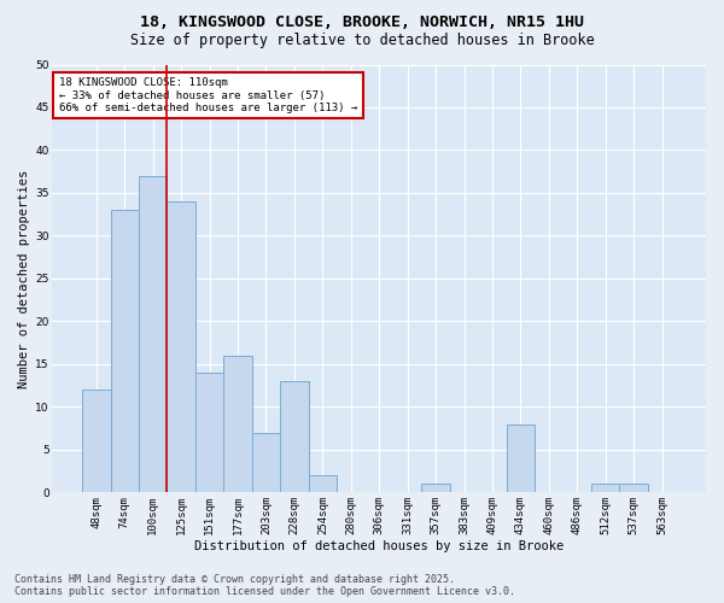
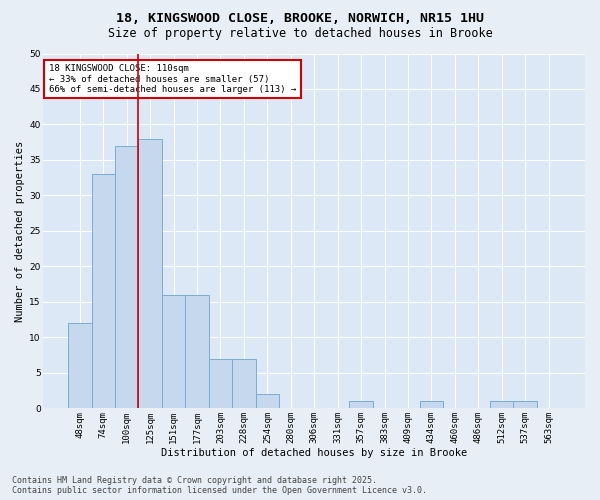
125sqm: 34 -> 38
151sqm: 14 -> 16
228sqm: 13 -> 7
434sqm: 8 -> 1
